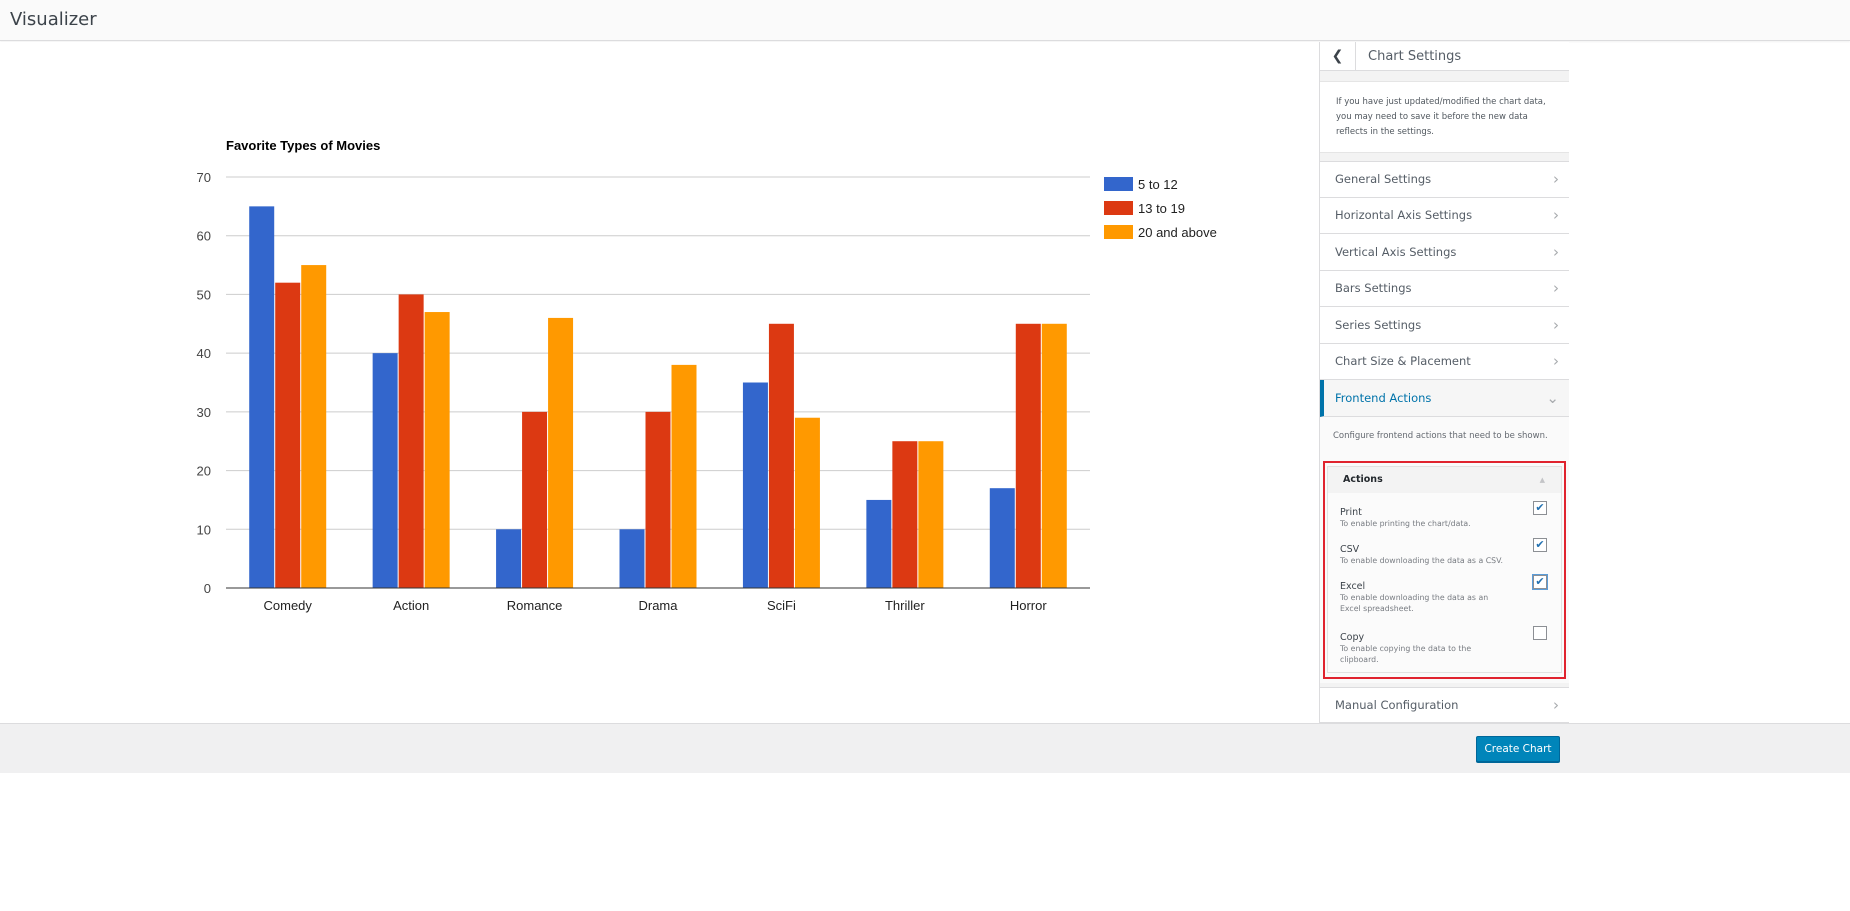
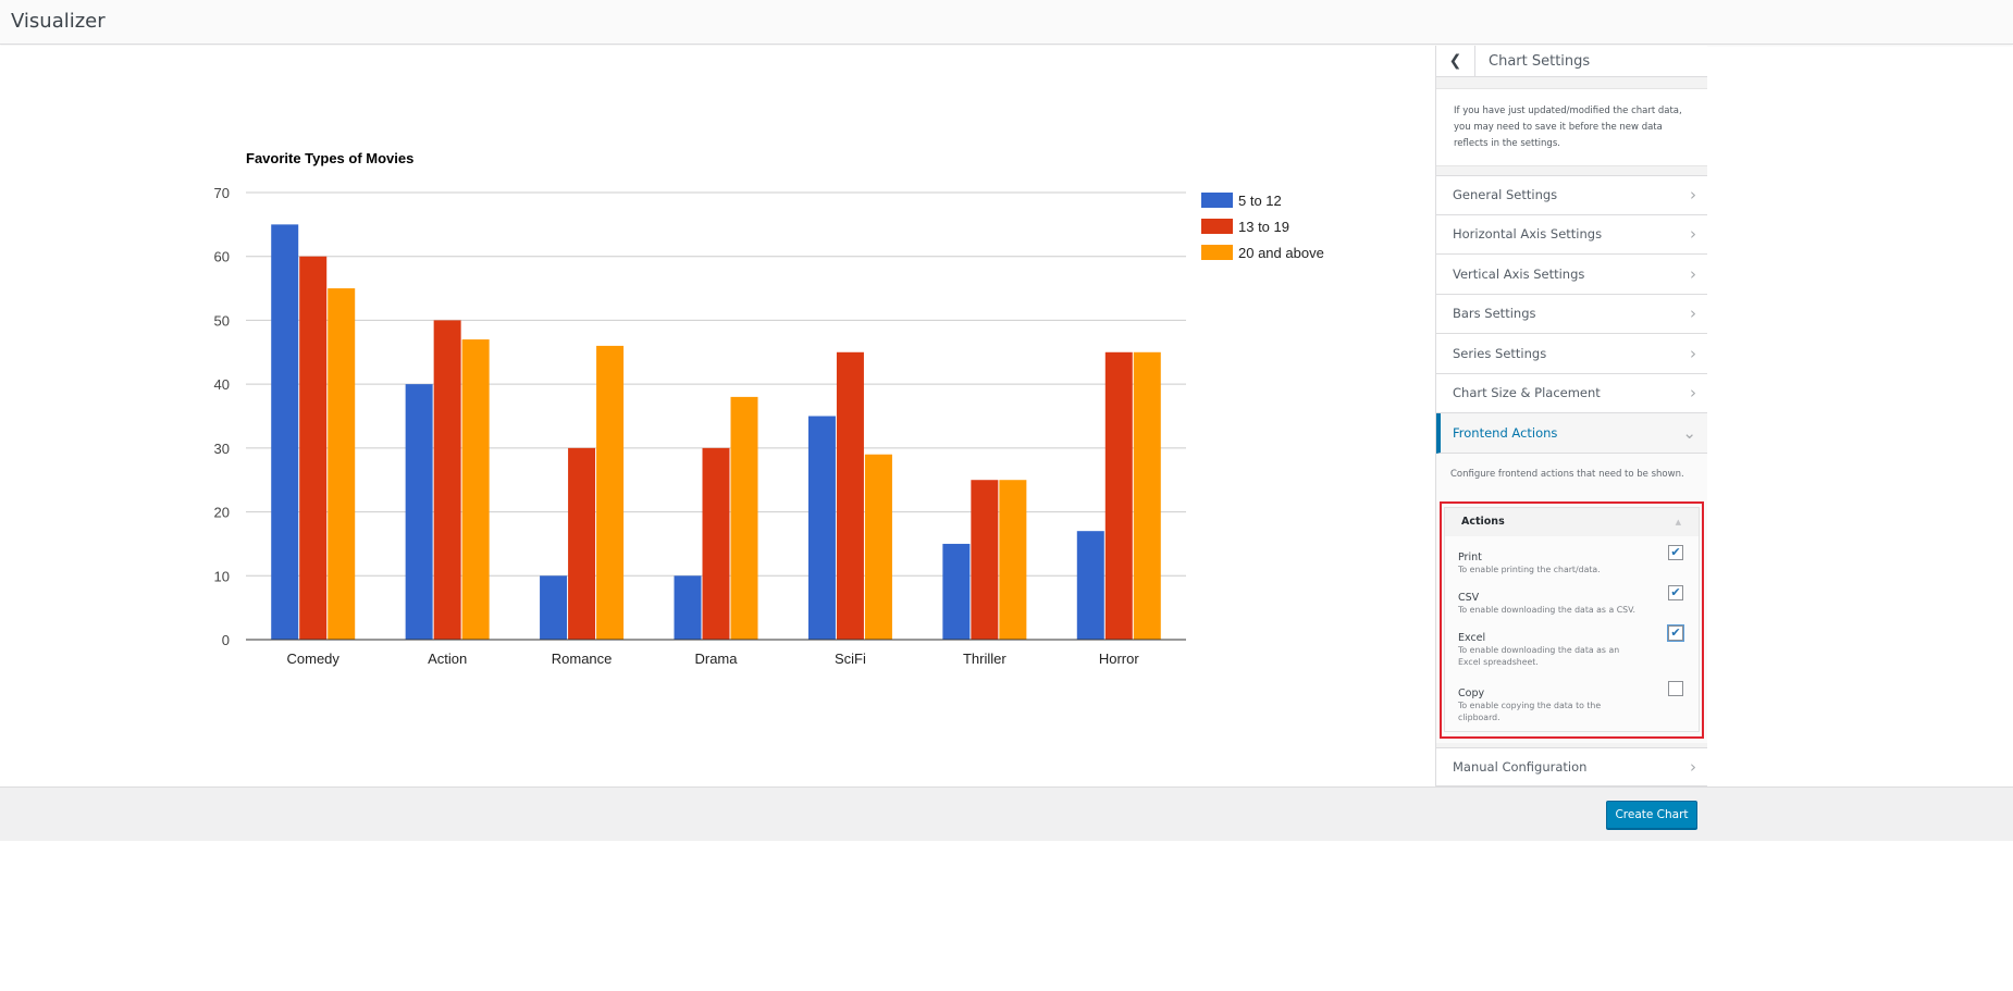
13 to 19/Comedy: 52 -> 60
